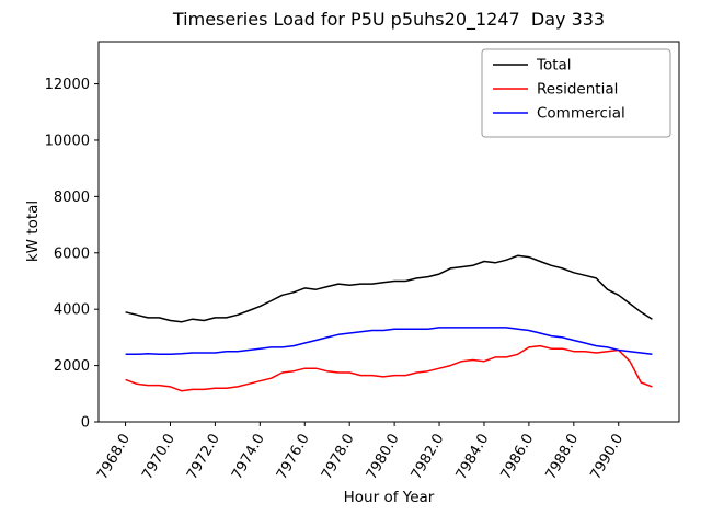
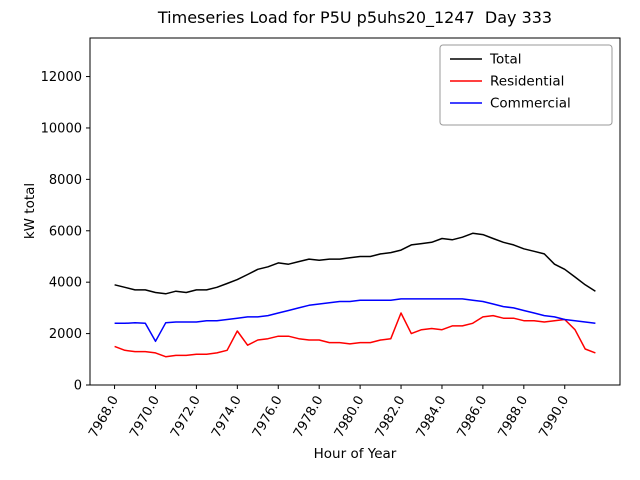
Commercial/7970.0: 2400 -> 1700
Residential/7974.0: 1400 -> 2100
Residential/7982.0: 1900 -> 2800
